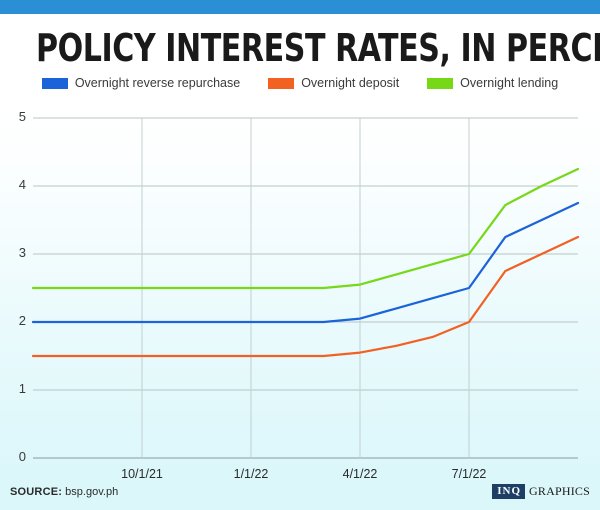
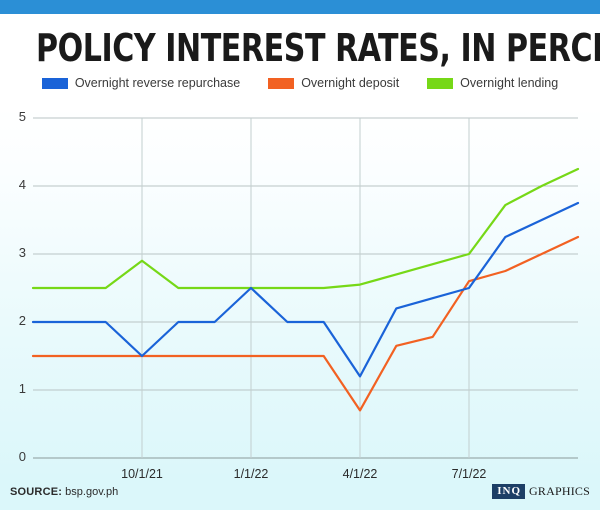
Overnight reverse repurchase/10/1/21: 2.0 -> 1.5
Overnight lending/10/1/21: 2.5 -> 2.9
Overnight reverse repurchase/1/1/22: 2.0 -> 2.5
Overnight reverse repurchase/4/1/22: 2.0 -> 1.2
Overnight deposit/4/1/22: 1.6 -> 0.7
Overnight deposit/7/1/22: 2.0 -> 2.6
